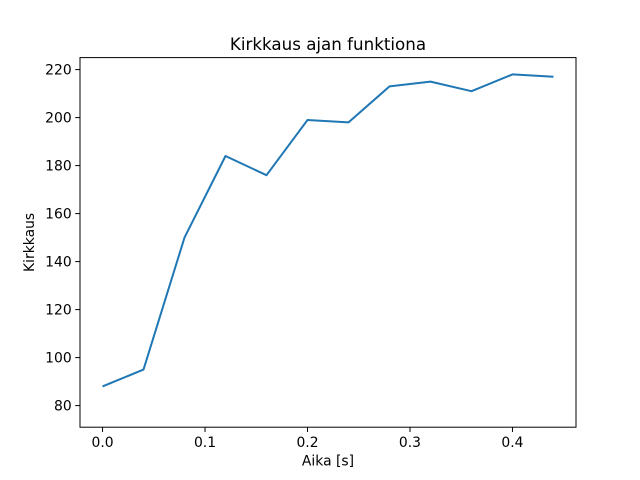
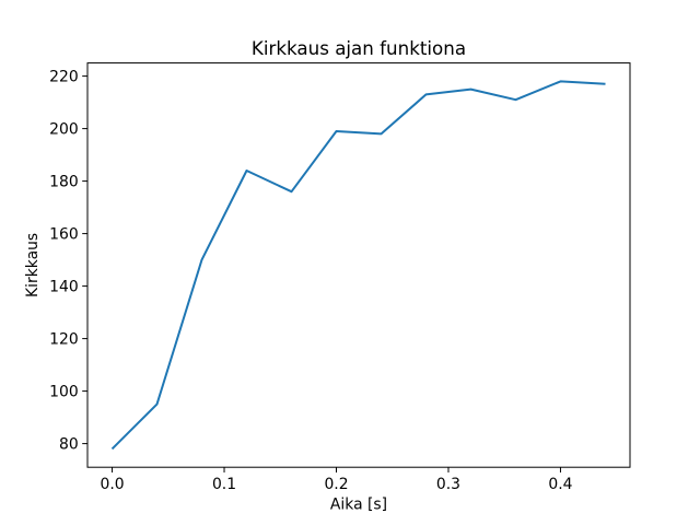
0.0: 88 -> 78
